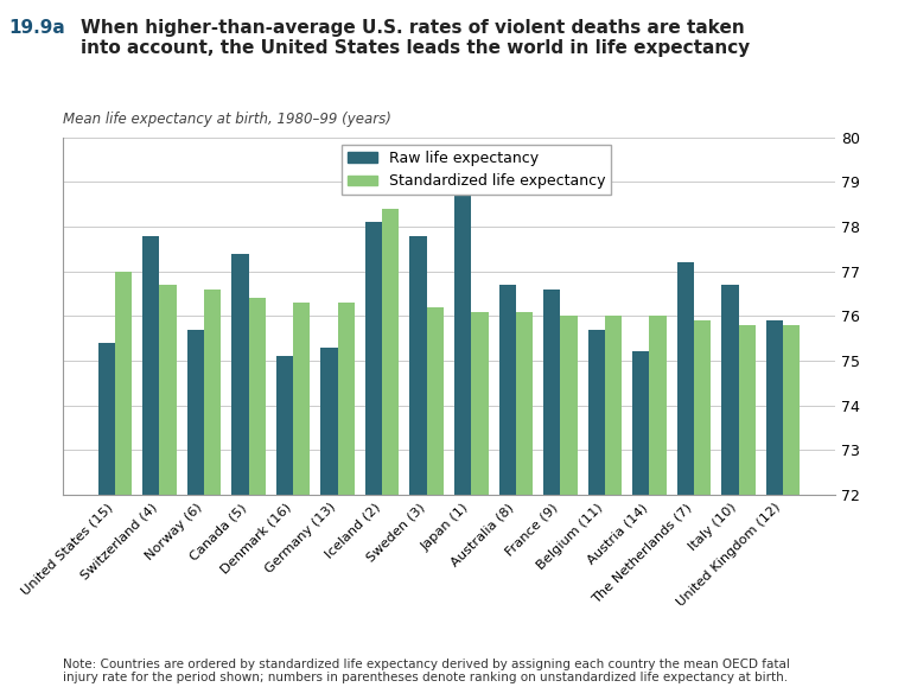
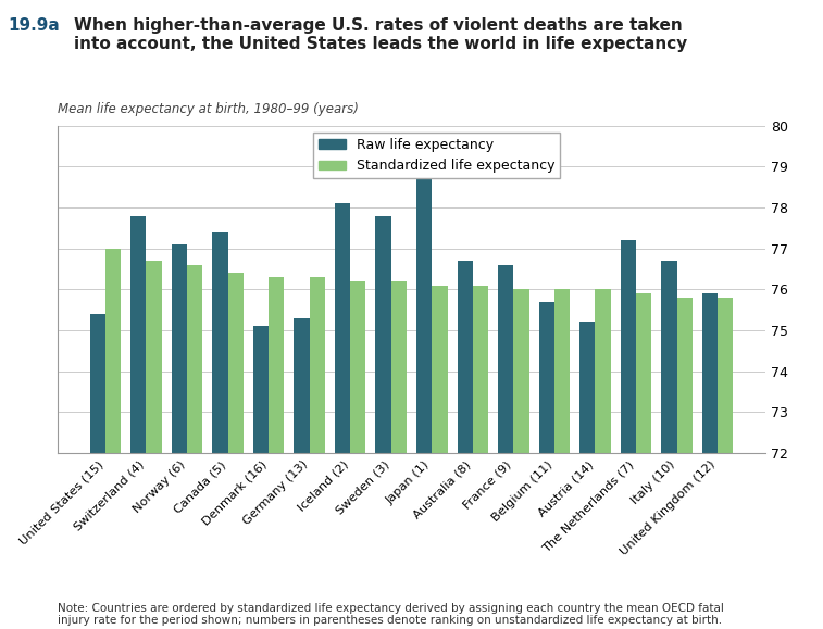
Raw life expectancy/Norway (6): 75.7 -> 77.1
Standardized life expectancy/Iceland (2): 78.4 -> 76.2
